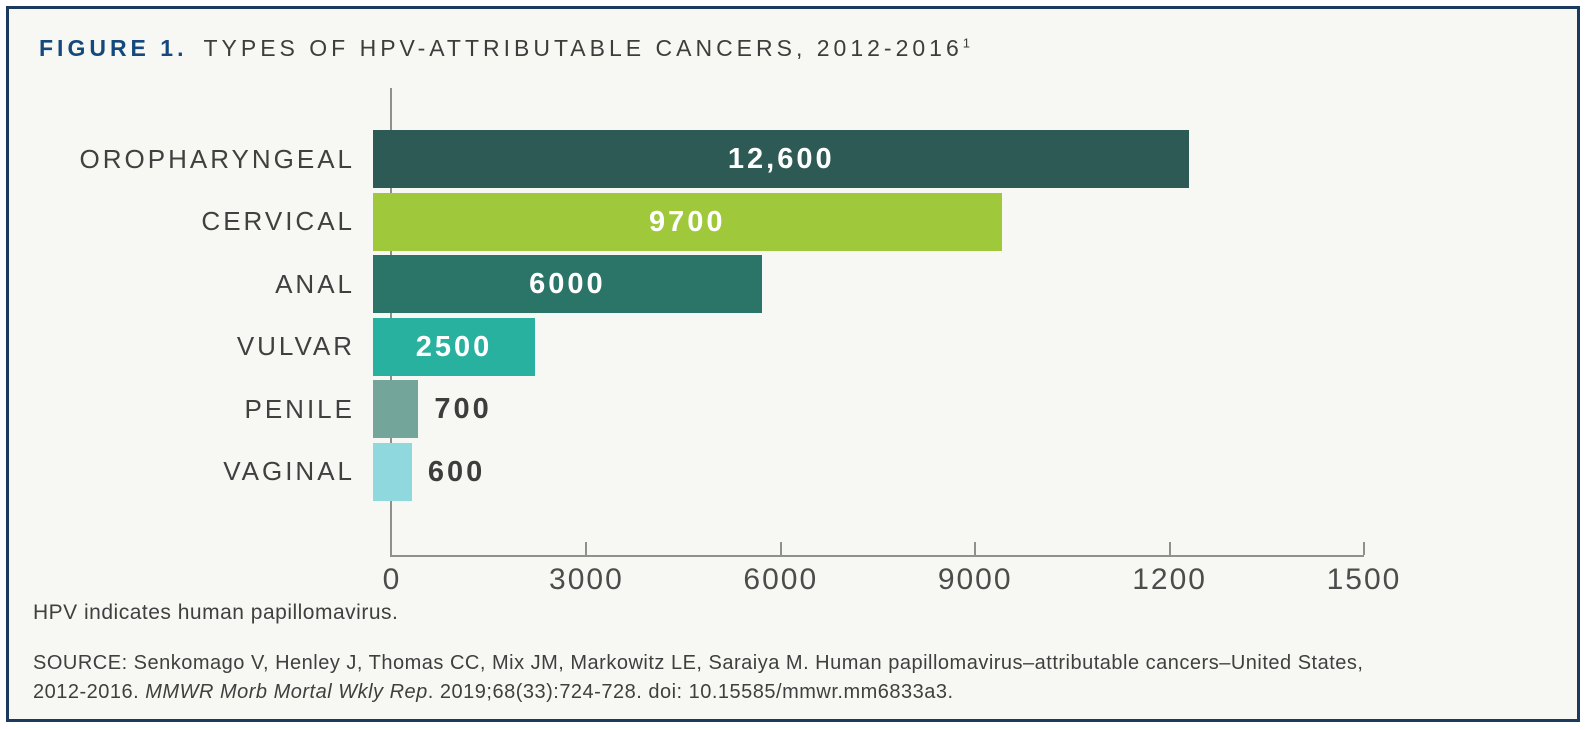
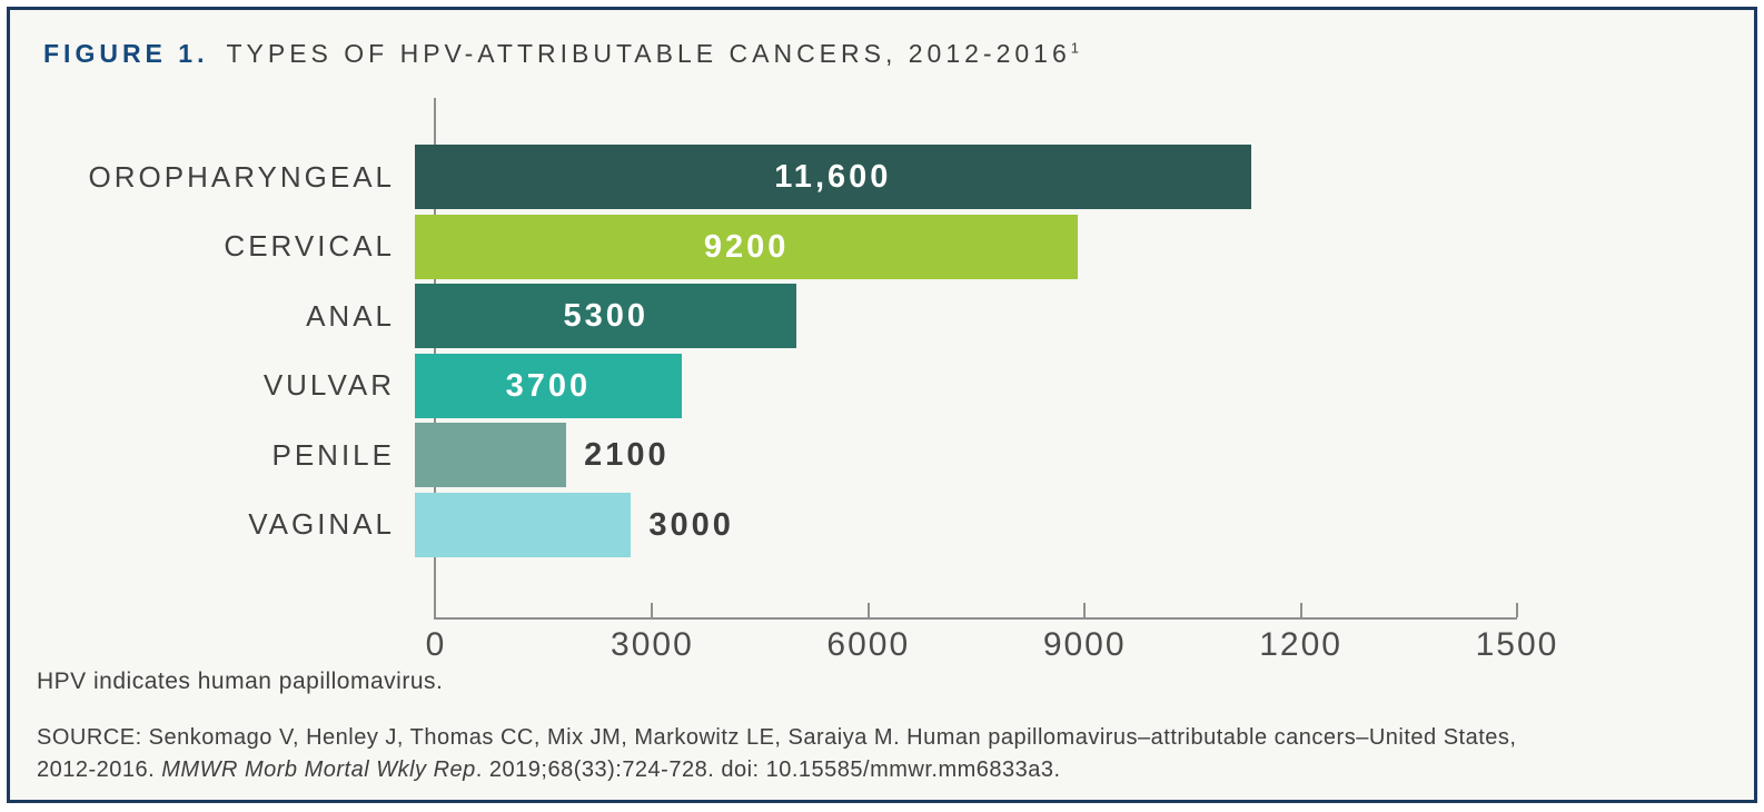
OROPHARYNGEAL: 12,600 -> 11,600
CERVICAL: 9700 -> 9200
ANAL: 6000 -> 5300
VULVAR: 2500 -> 3700
PENILE: 700 -> 2100
VAGINAL: 600 -> 3000
